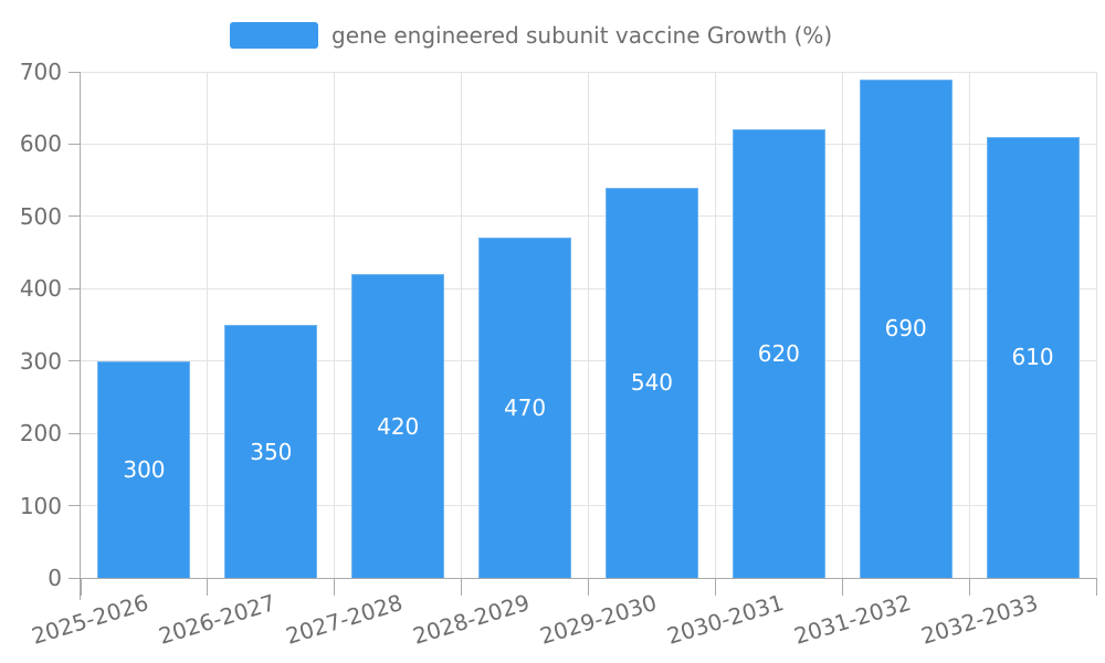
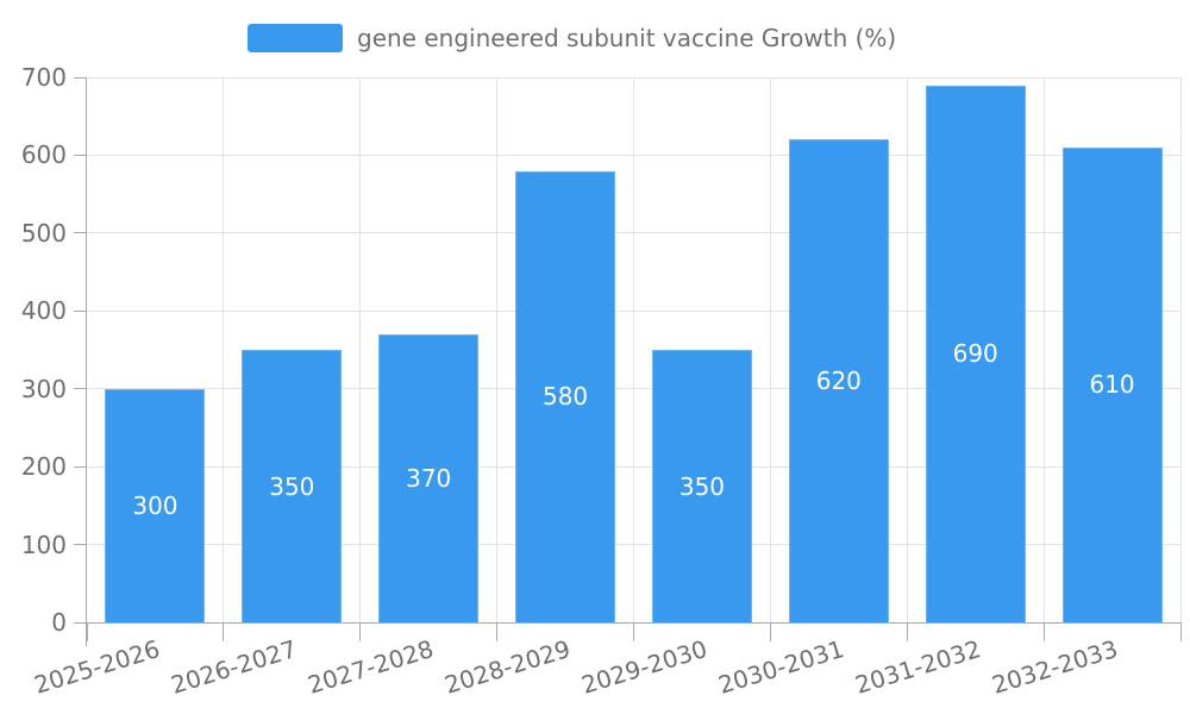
2027-2028: 420 -> 370
2028-2029: 470 -> 580
2029-2030: 540 -> 350
